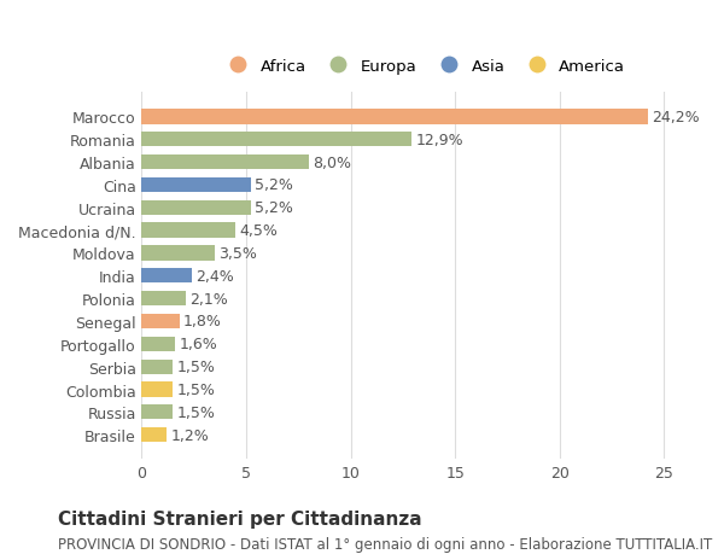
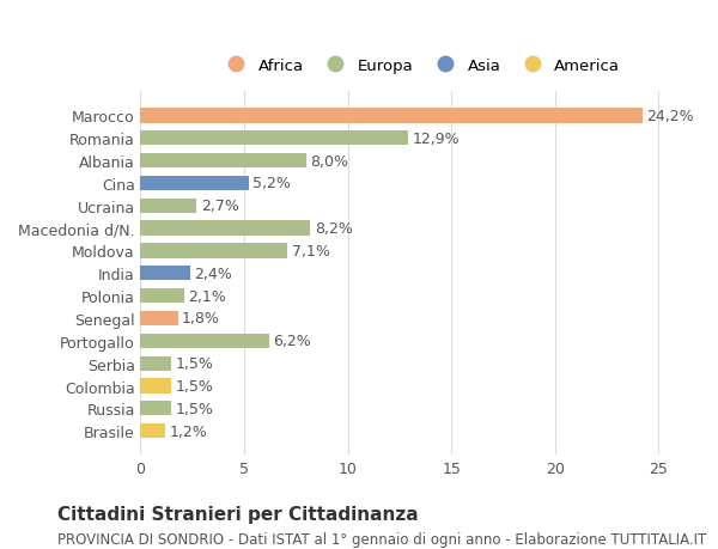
Ucraina: 5,2% -> 2,7%
Macedonia d/N.: 4,5% -> 8,2%
Moldova: 3,5% -> 7,1%
Portogallo: 1,6% -> 6,2%
